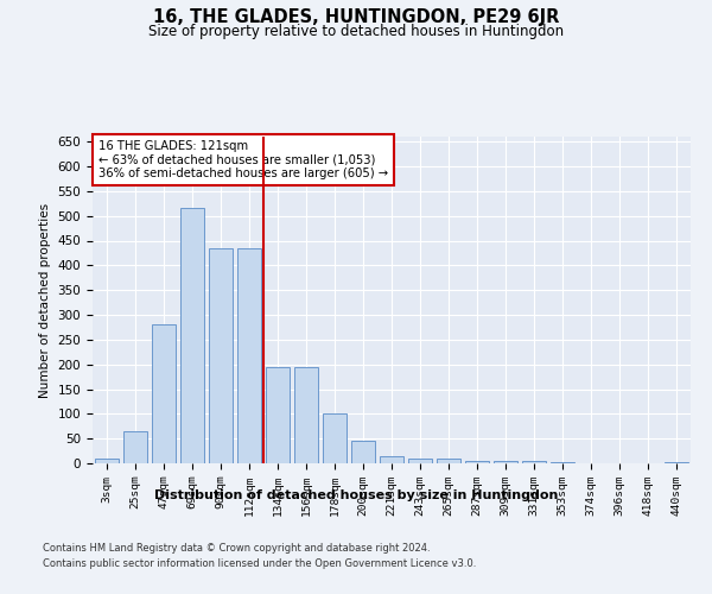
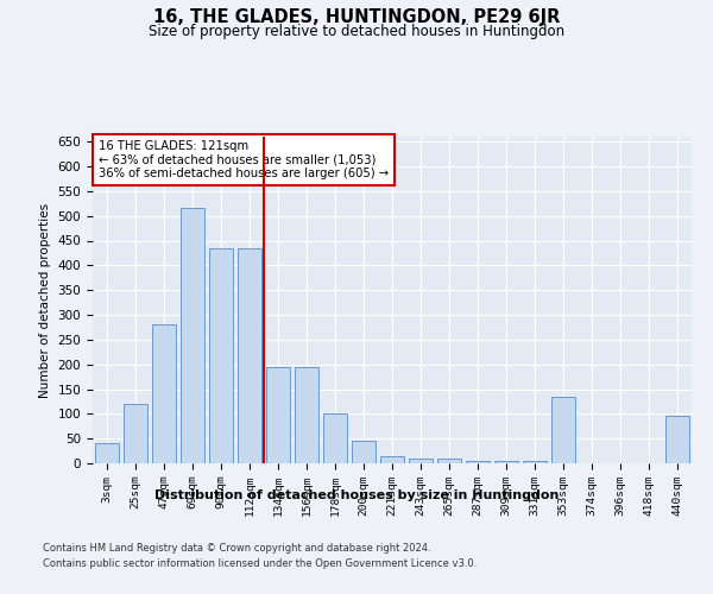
3sqm: 10 -> 40
25sqm: 65 -> 120
353sqm: 3 -> 135
440sqm: 3 -> 95
